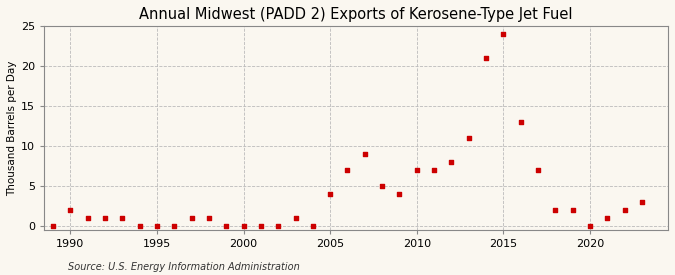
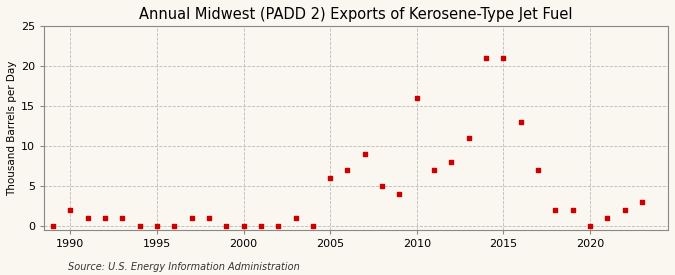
2005: 4 -> 6
2010: 7 -> 16
2015: 24 -> 21
